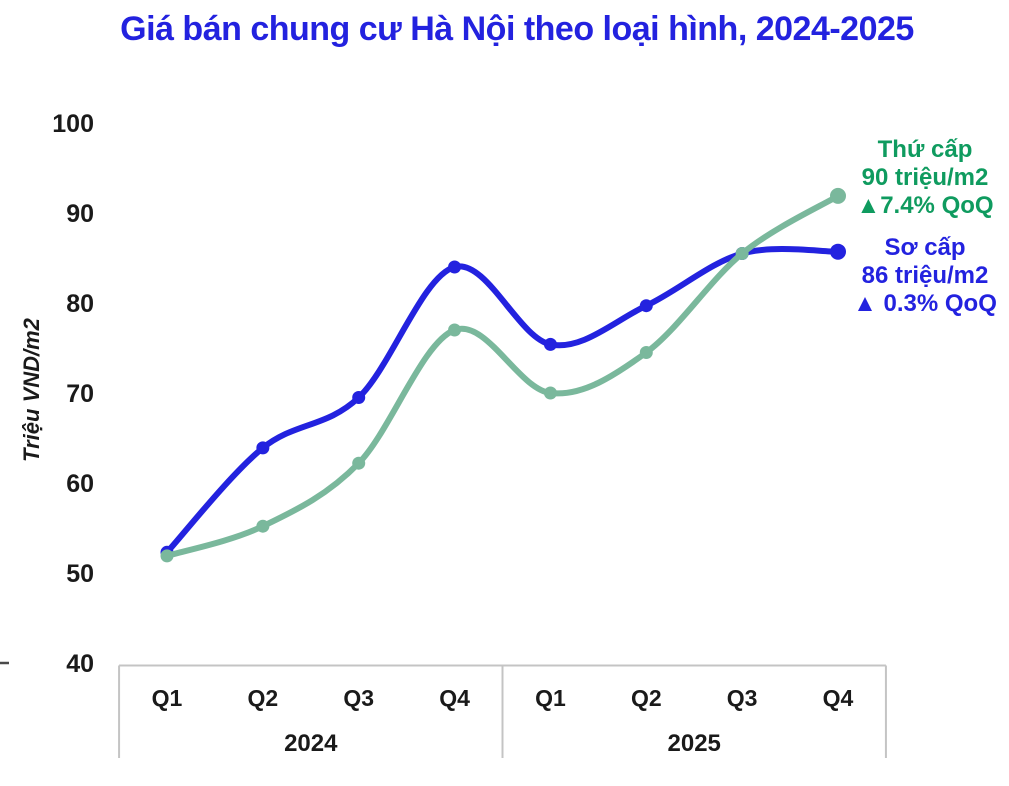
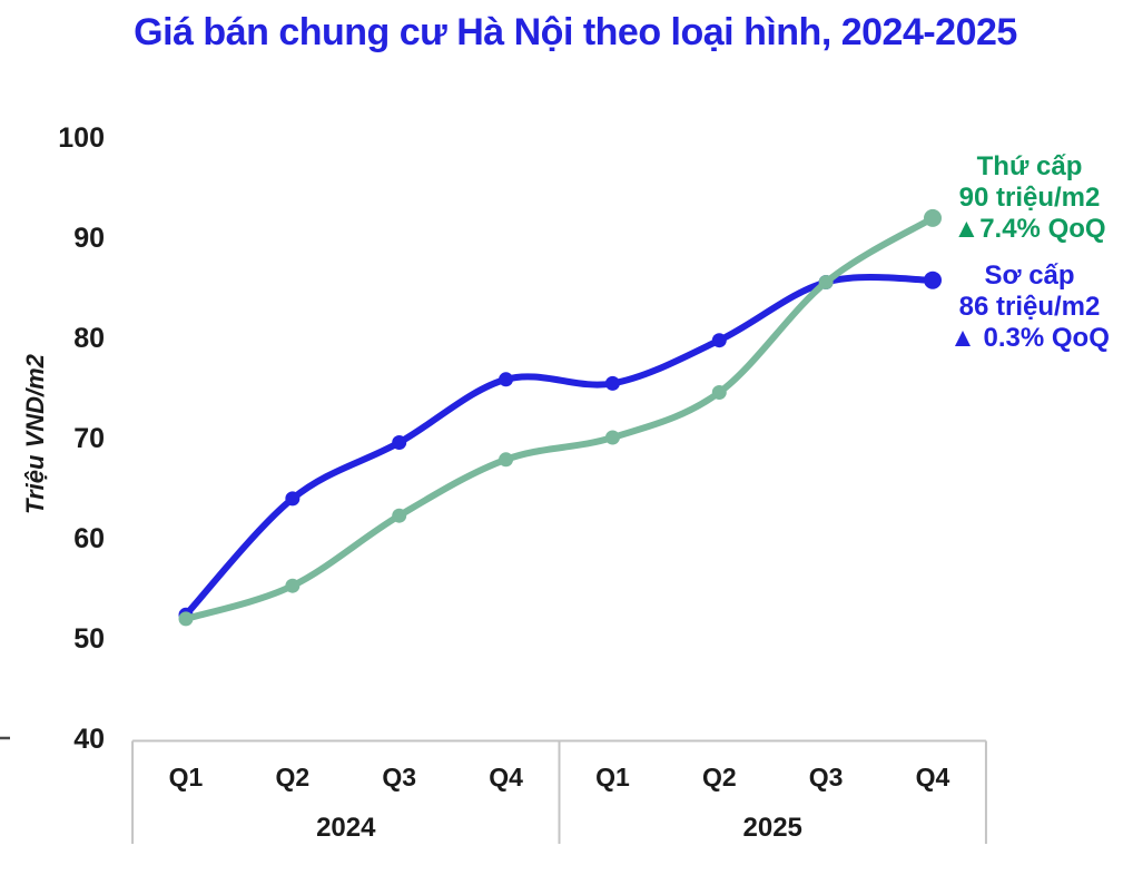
Sơ cấp/Q4 2024: 84 -> 76
Thứ cấp/Q4 2024: 77 -> 68
